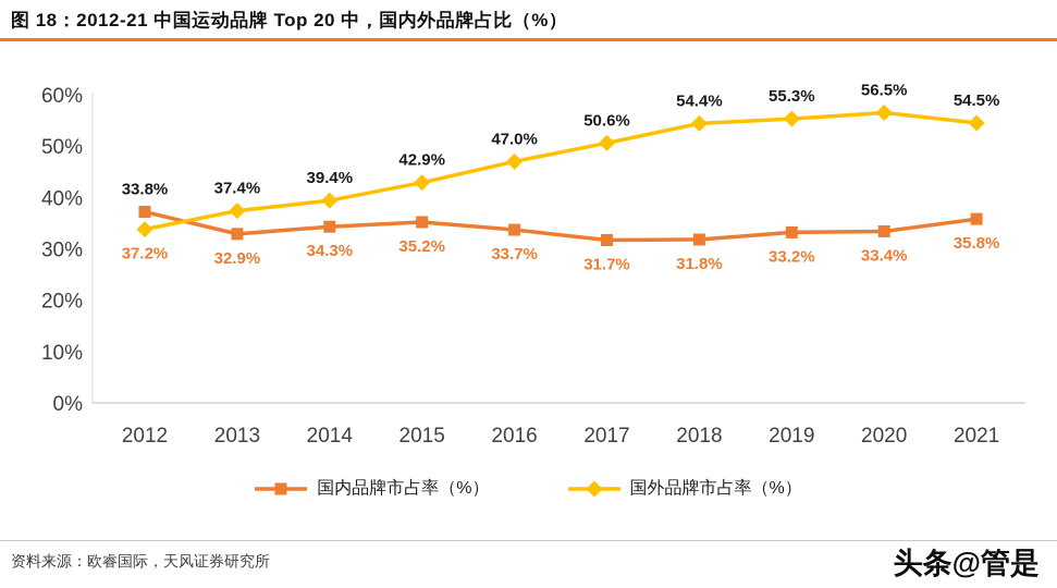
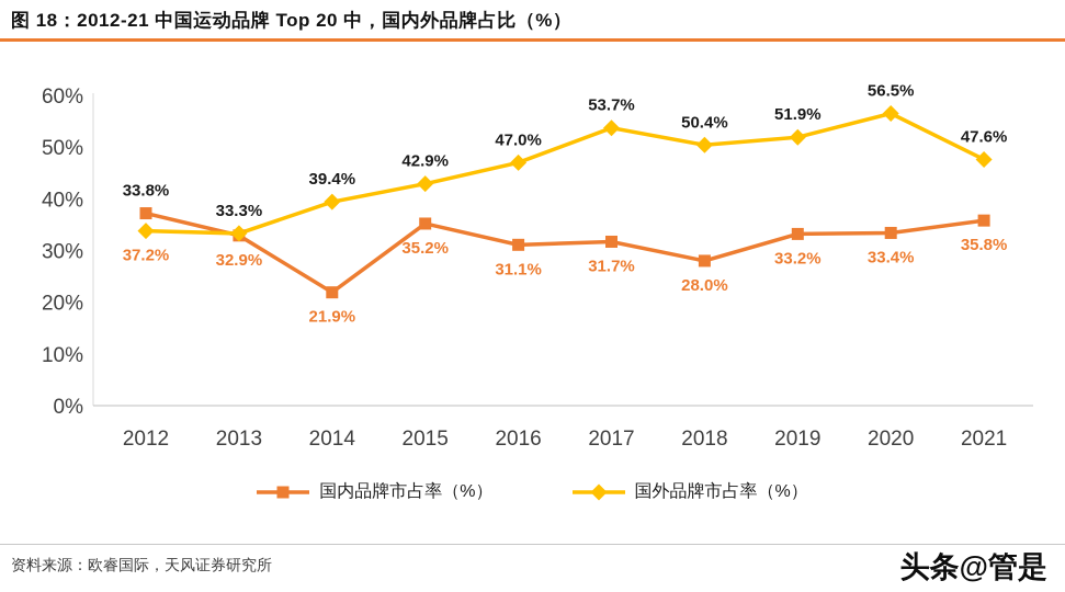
国外品牌市占率（%）/2013: 37.4% -> 33.3%
国内品牌市占率（%）/2014: 34.3% -> 21.9%
国内品牌市占率（%）/2016: 33.7% -> 31.1%
国外品牌市占率（%）/2017: 50.6% -> 53.7%
国内品牌市占率（%）/2018: 31.8% -> 28.0%
国外品牌市占率（%）/2018: 54.4% -> 50.4%
国外品牌市占率（%）/2019: 55.3% -> 51.9%
国外品牌市占率（%）/2021: 54.5% -> 47.6%
